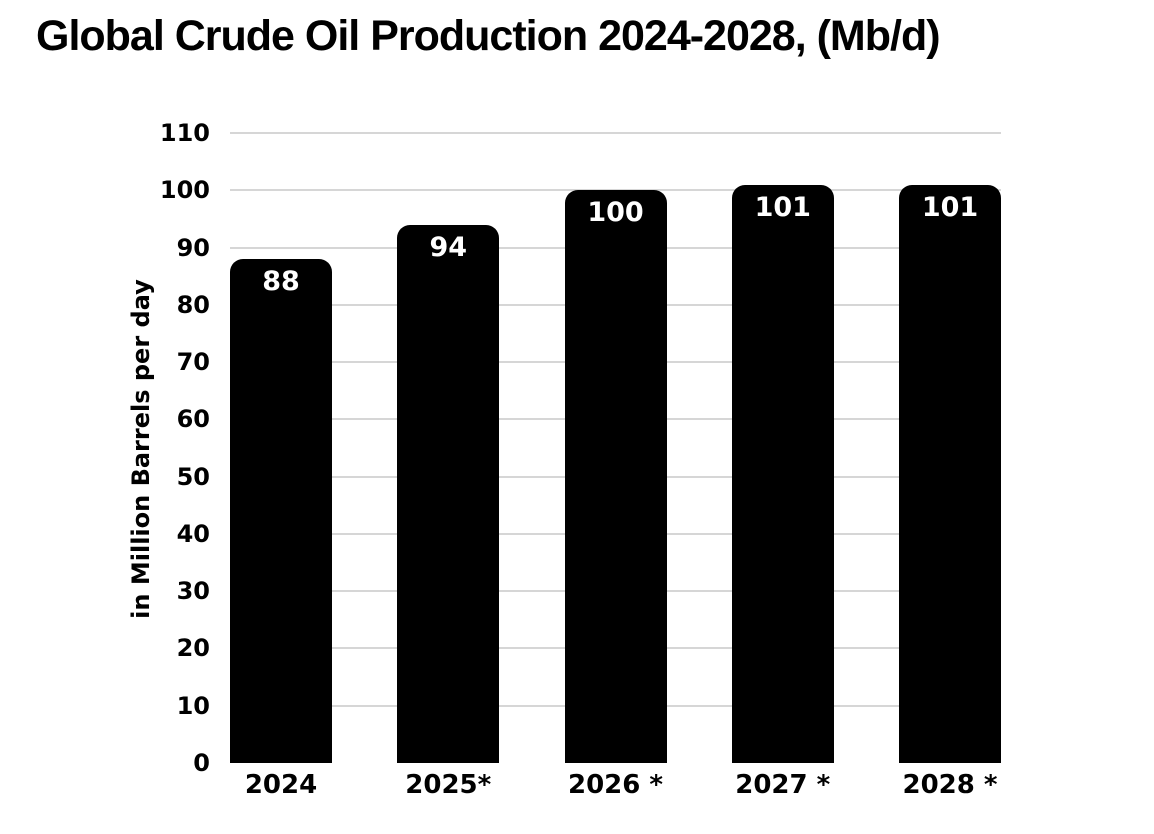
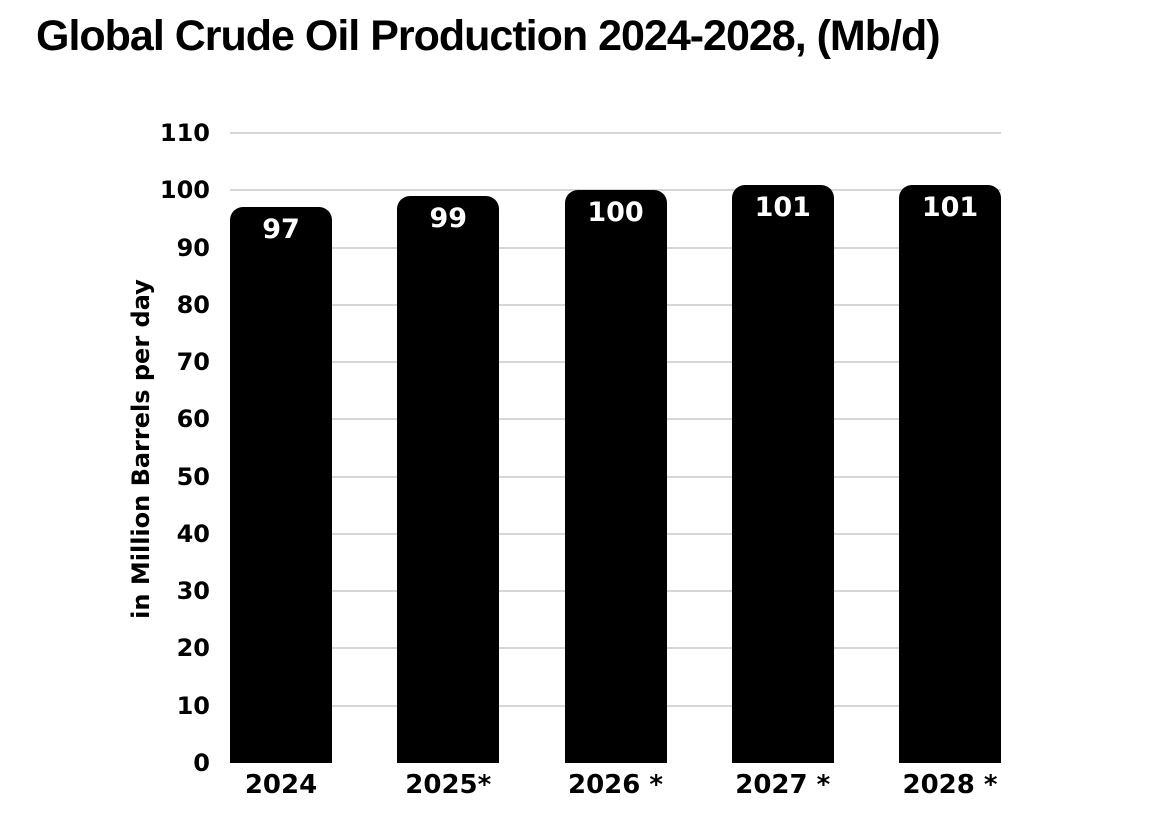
2024: 88 -> 97
2025*: 94 -> 99
